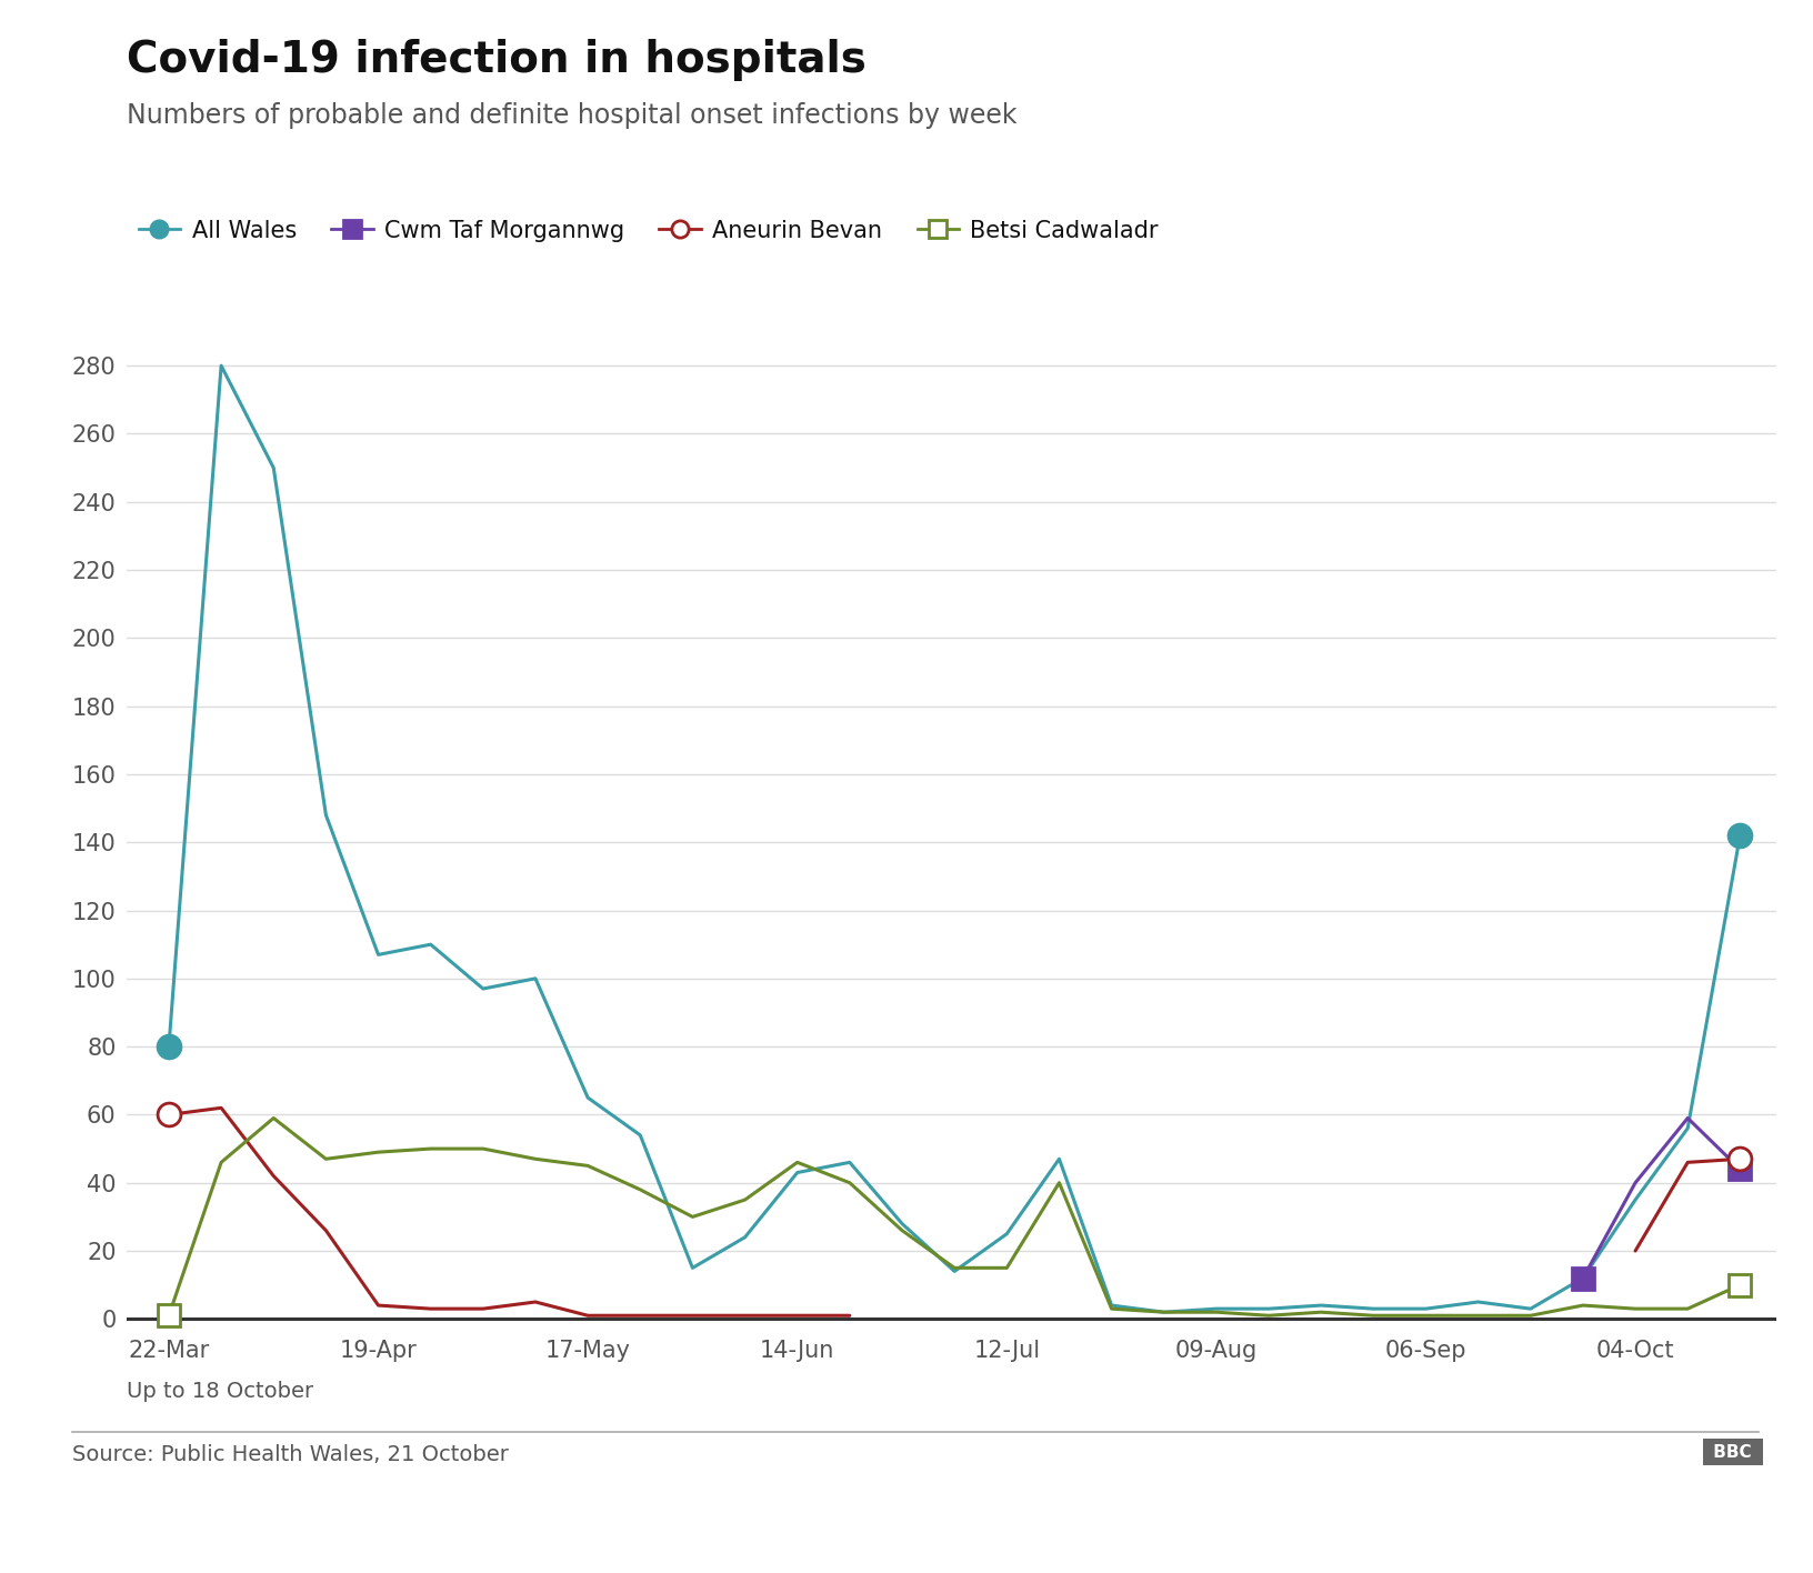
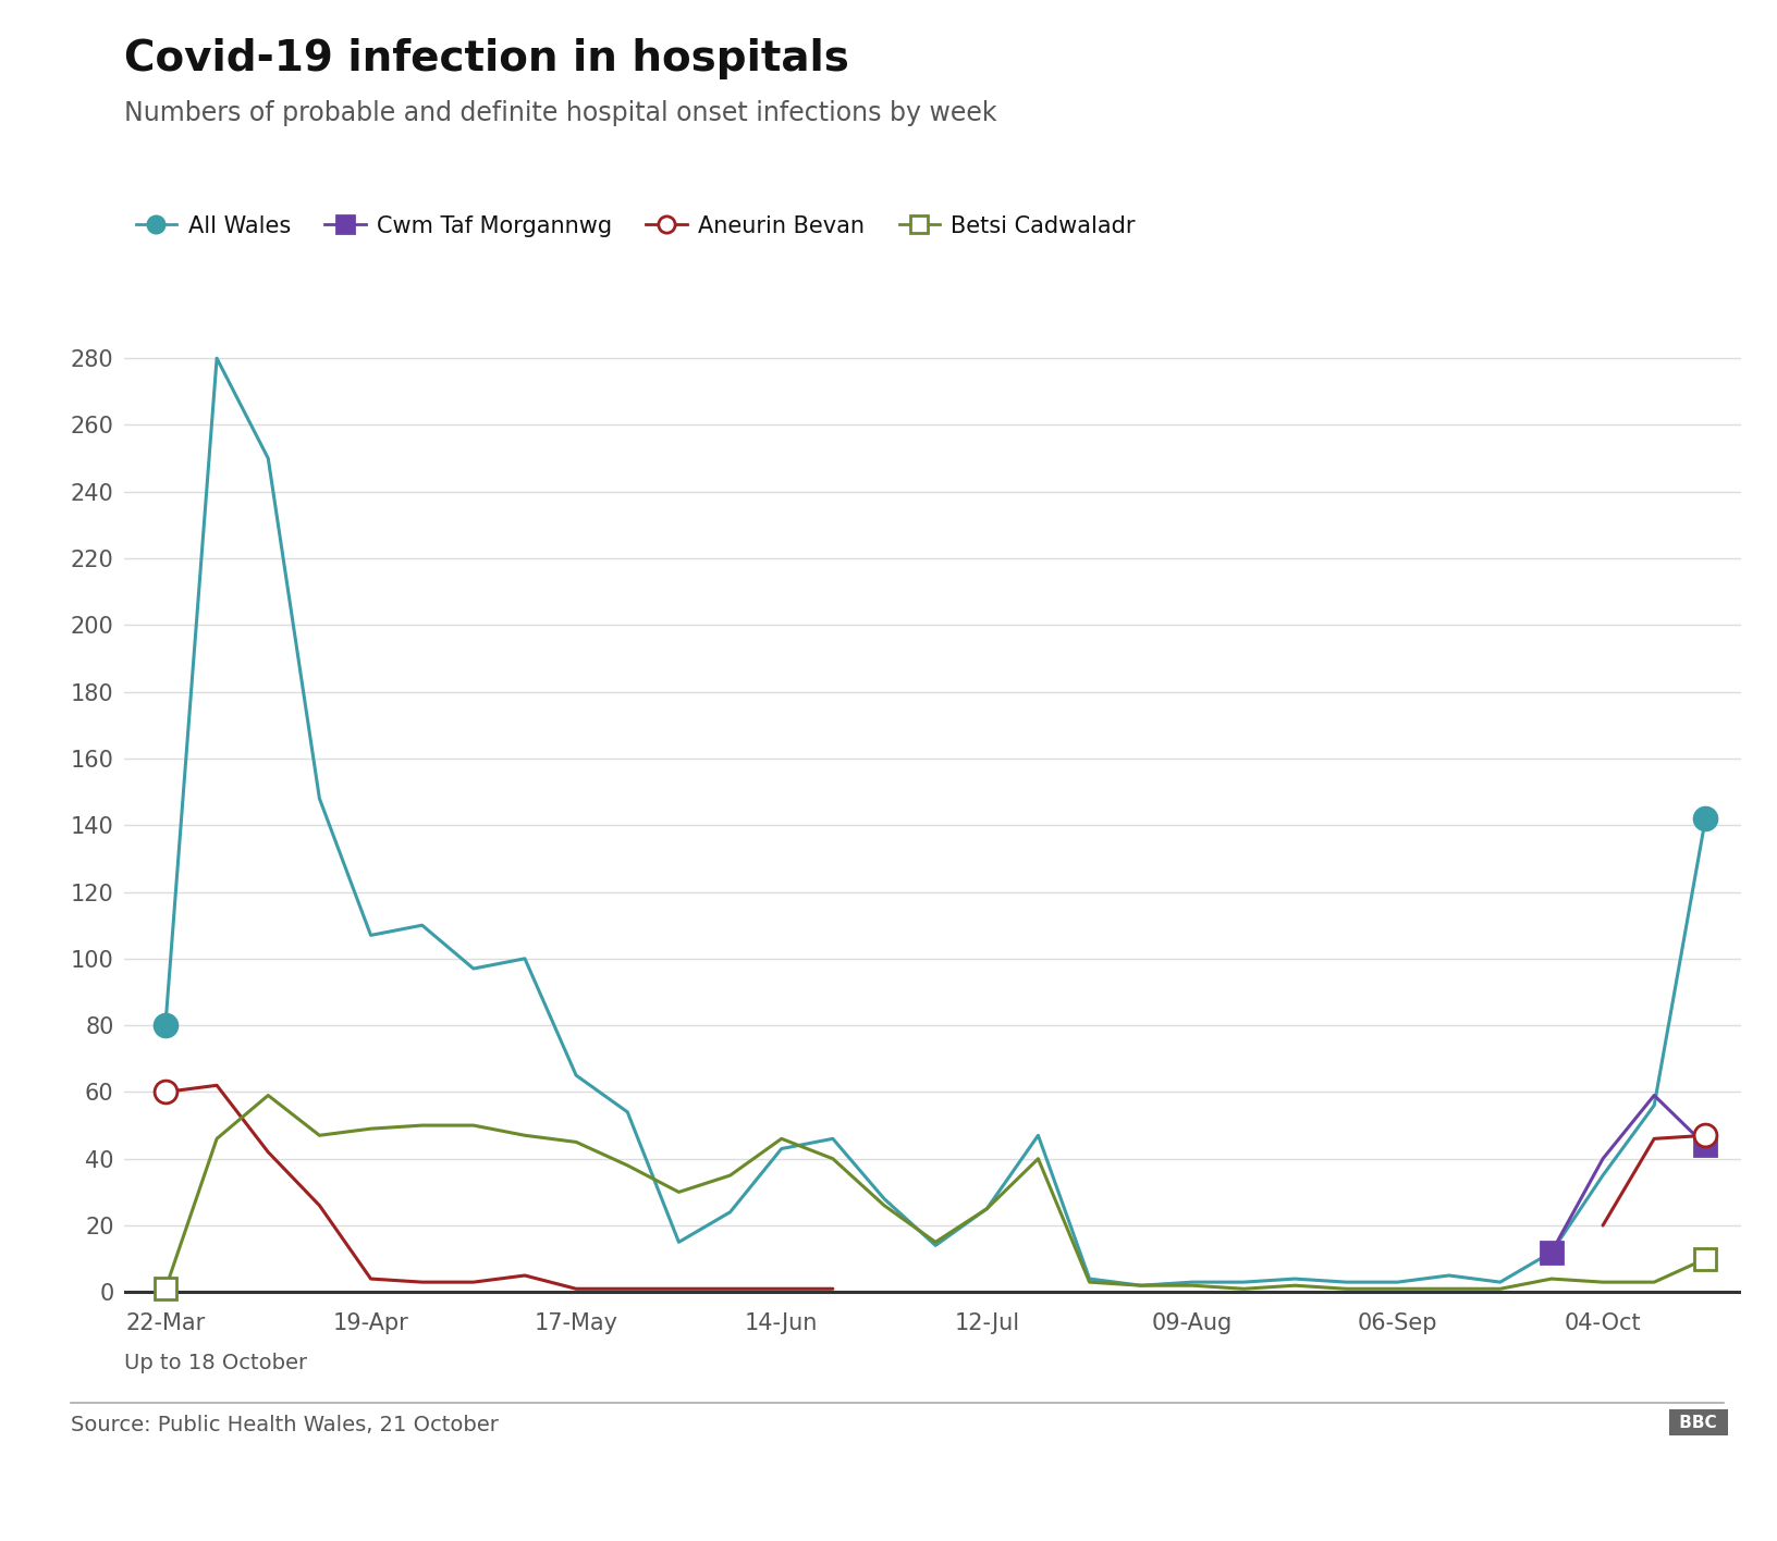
Betsi Cadwaladr/12-Jul: 15 -> 25
